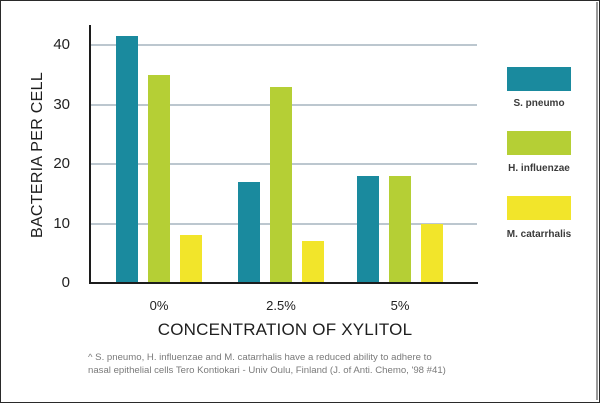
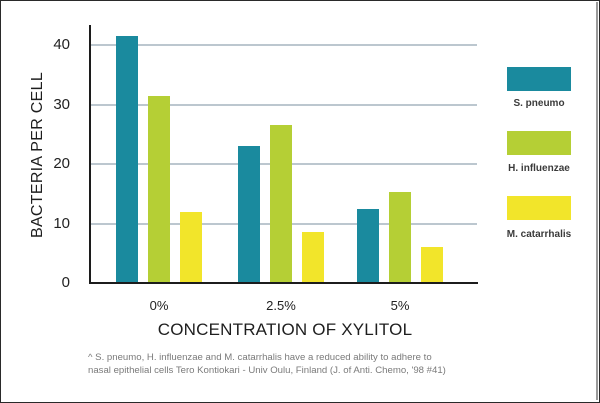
H. influenzae/0%: 35 -> 32
M. catarrhalis/0%: 8 -> 12
S. pneumo/2.5%: 17 -> 23
H. influenzae/2.5%: 33 -> 26
M. catarrhalis/2.5%: 7 -> 8
S. pneumo/5%: 18 -> 12
H. influenzae/5%: 18 -> 15
M. catarrhalis/5%: 10 -> 6
